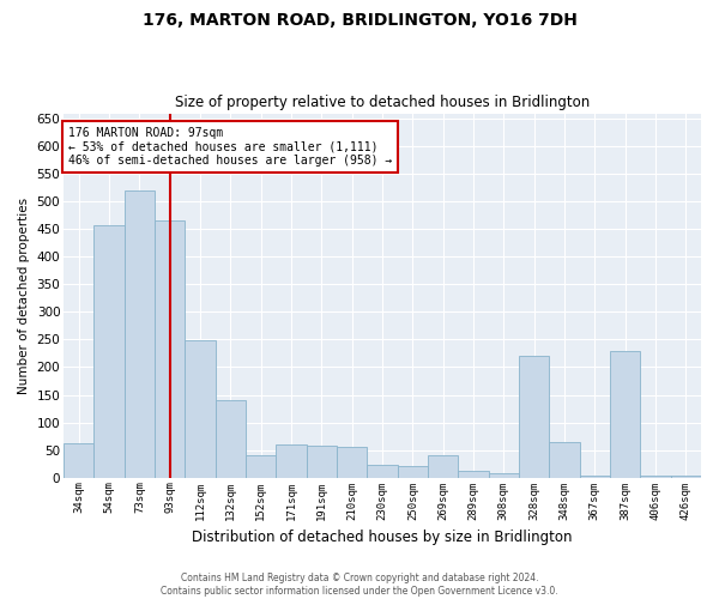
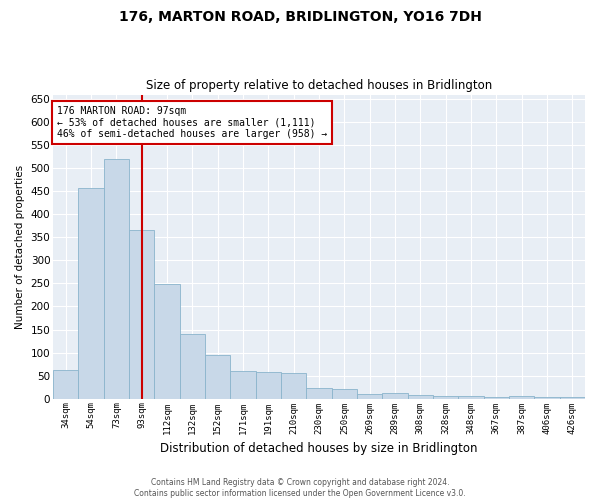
93sqm: 465 -> 367
152sqm: 40 -> 95
269sqm: 40 -> 10
328sqm: 220 -> 6
348sqm: 65 -> 5
387sqm: 230 -> 5
